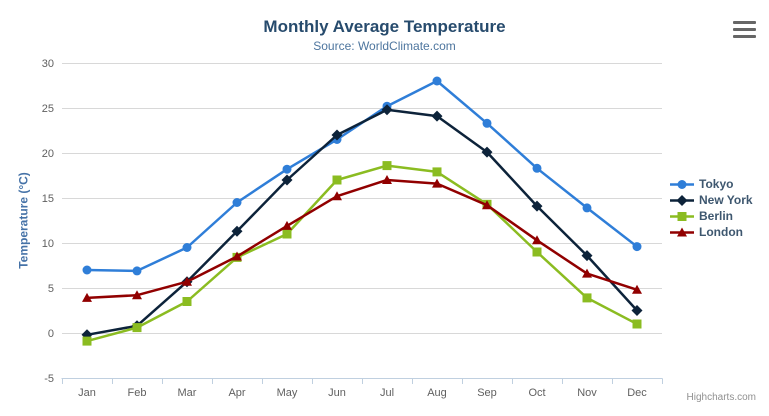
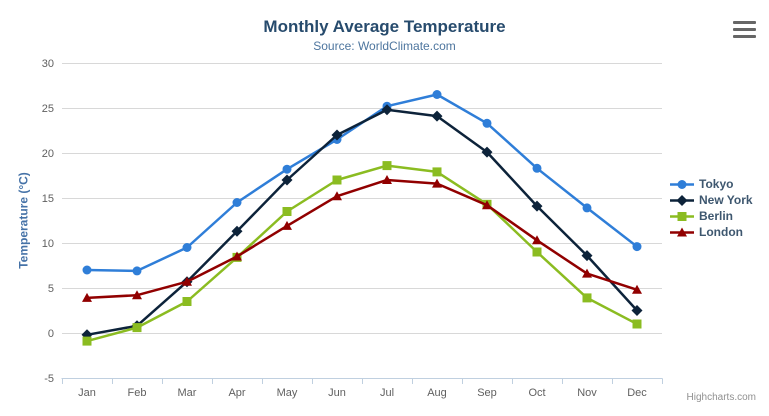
Berlin/May: 11 -> 14
Tokyo/Aug: 28 -> 26
